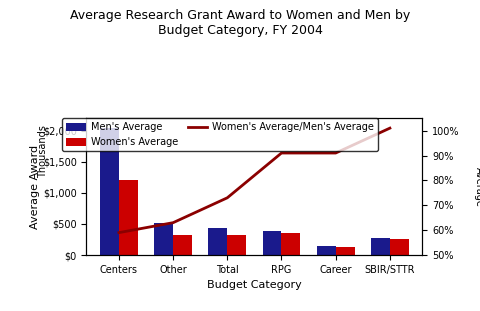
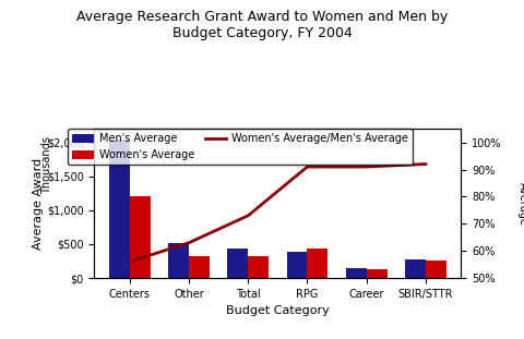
Women's Average/Men's Average/Centers: 59% -> 56%
Women's Average/RPG: $360 -> $440
Women's Average/Men's Average/SBIR/STTR: 101% -> 92%
